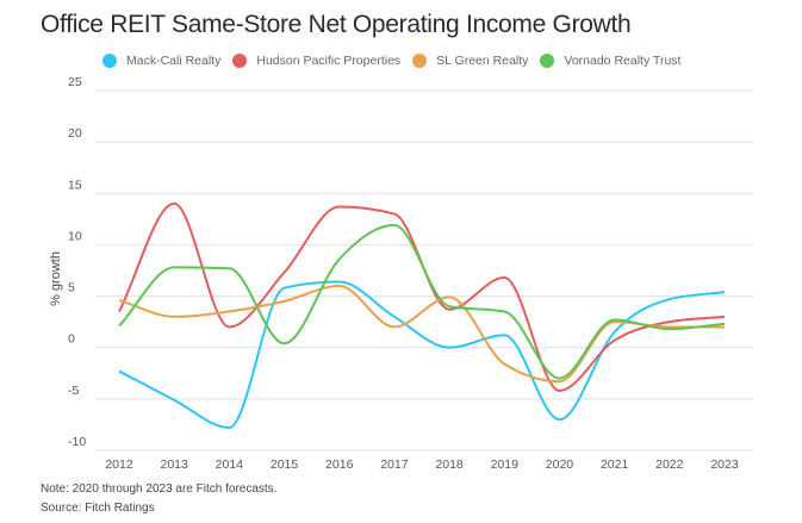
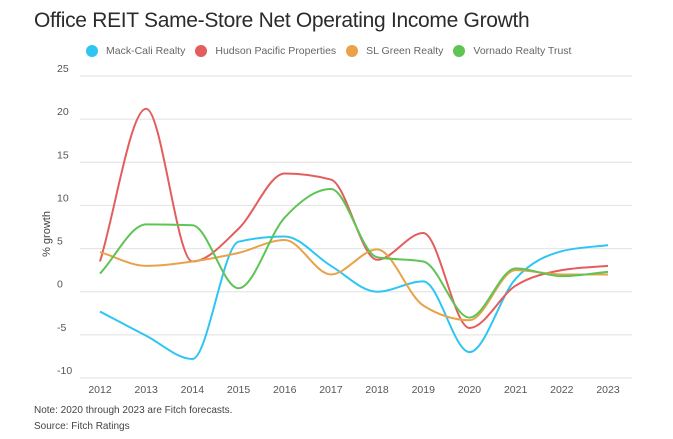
Hudson Pacific Properties/2013: 14 -> 21
Hudson Pacific Properties/2014: 2 -> 4
